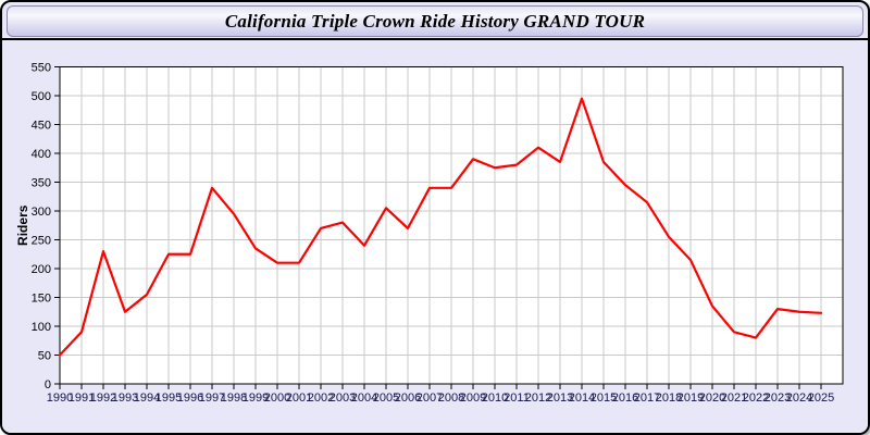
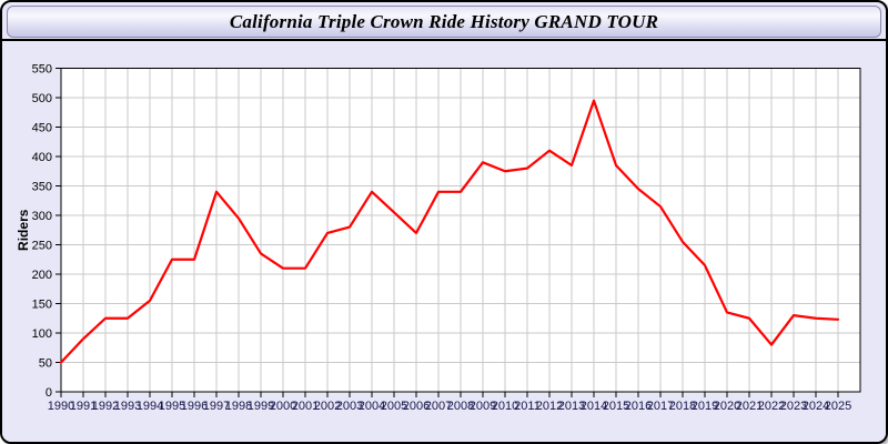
1992: 230 -> 120
2004: 240 -> 340
2021: 90 -> 120
